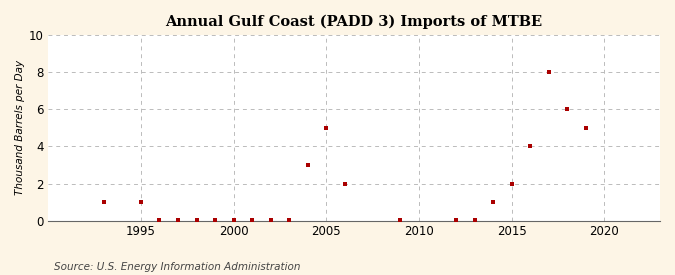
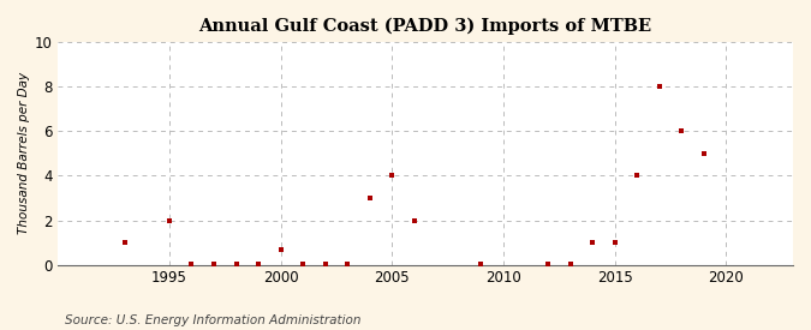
1995: 1.0 -> 2.0
2000: 0.1 -> 0.7
2005: 5.0 -> 4.0
2015: 2.0 -> 1.0
